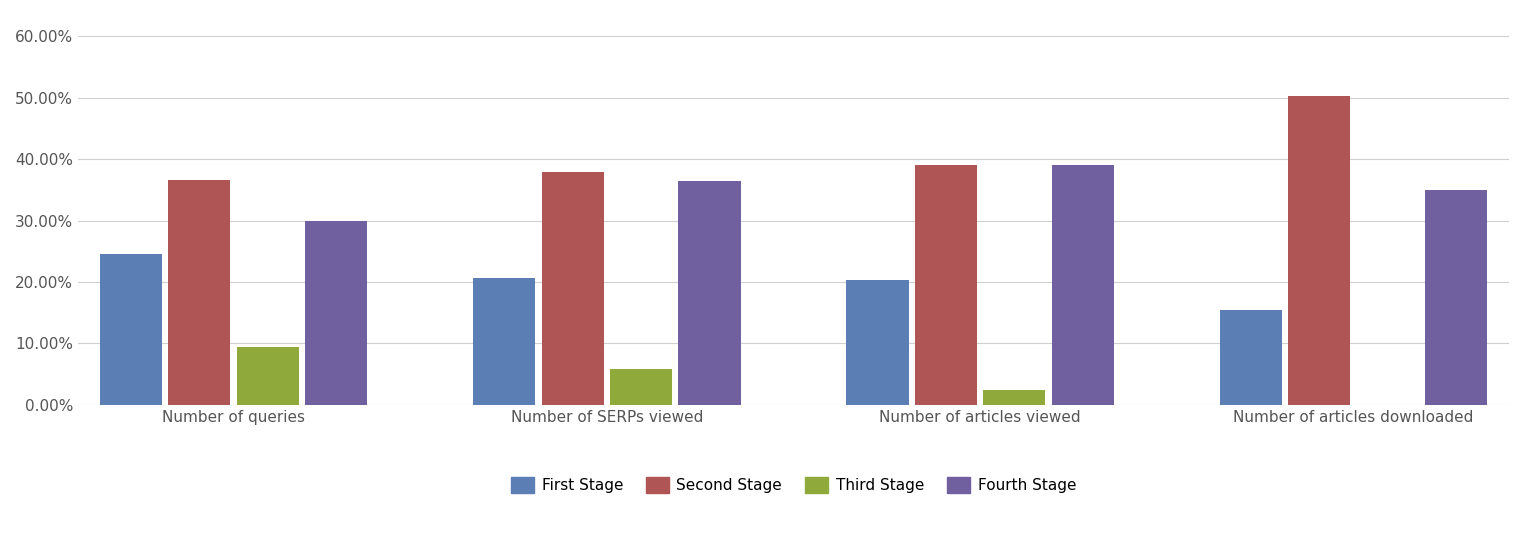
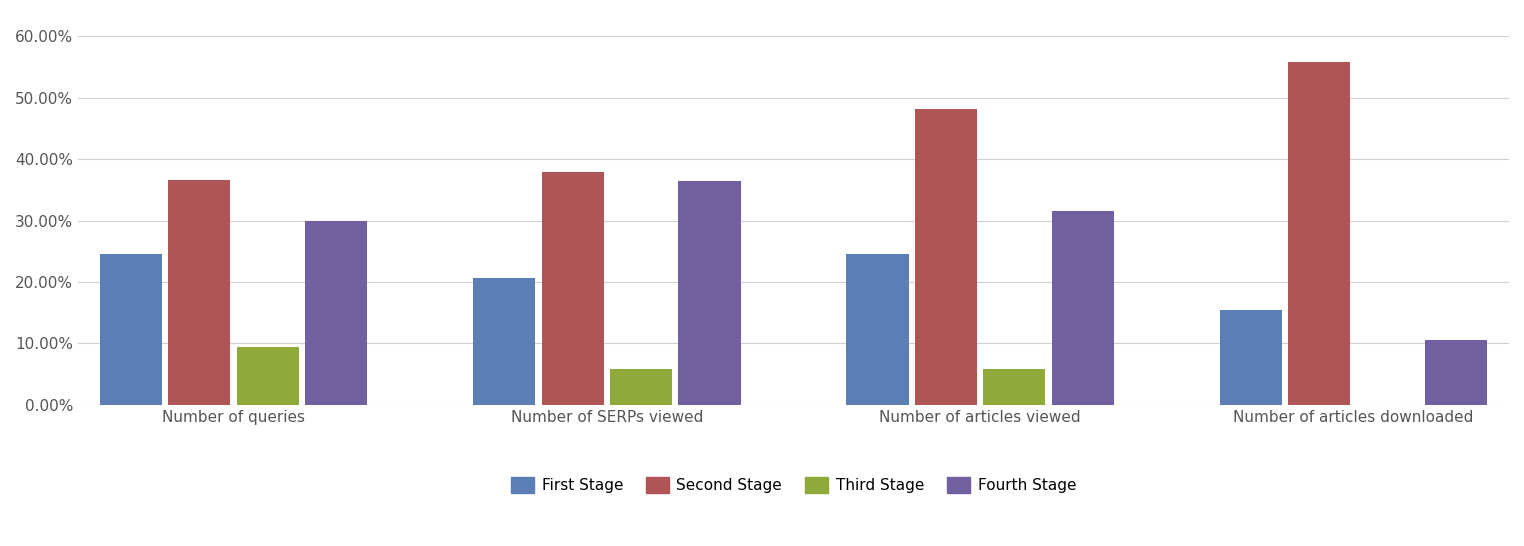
First Stage/Number of articles viewed: 20.4% -> 24.6%
Second Stage/Number of articles viewed: 39.0% -> 48.2%
Third Stage/Number of articles viewed: 2.4% -> 5.8%
Fourth Stage/Number of articles viewed: 39.0% -> 31.6%
Second Stage/Number of articles downloaded: 50.3% -> 55.8%
Fourth Stage/Number of articles downloaded: 35.0% -> 10.6%
